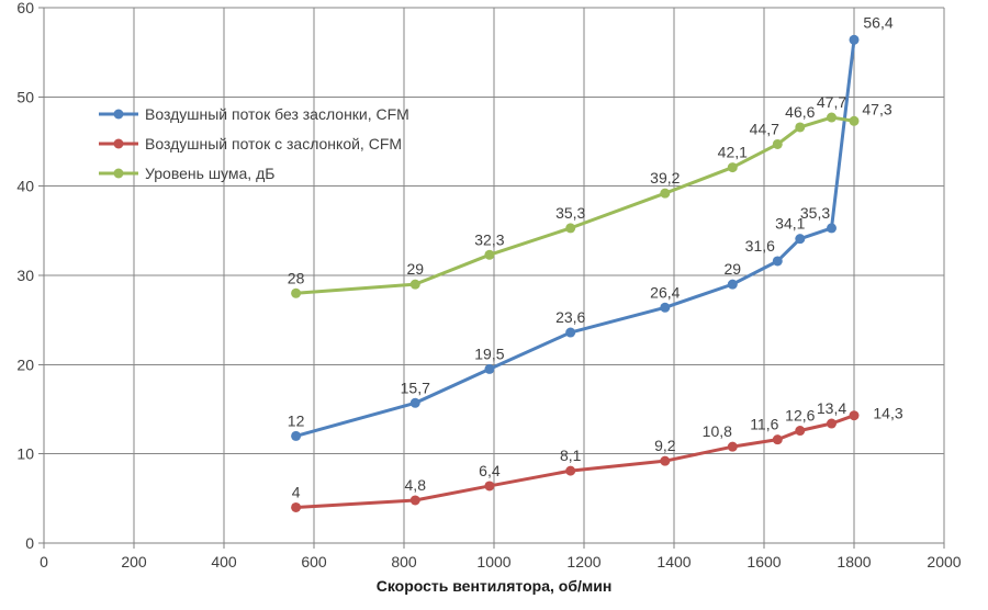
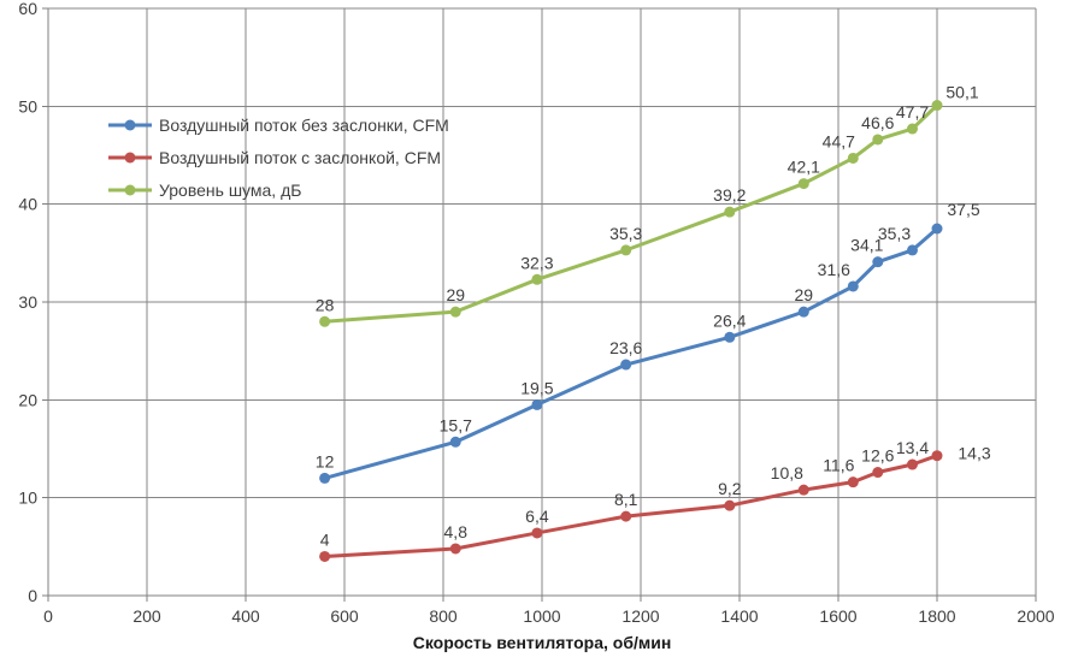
Воздушный поток без заслонки, CFM/1800: 56,4 -> 37,5
Уровень шума, дБ/1800: 47,3 -> 50,1
